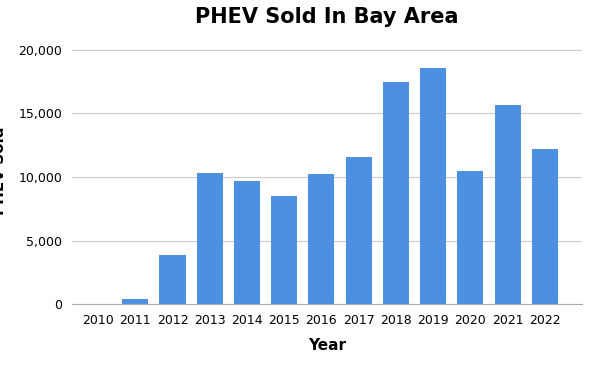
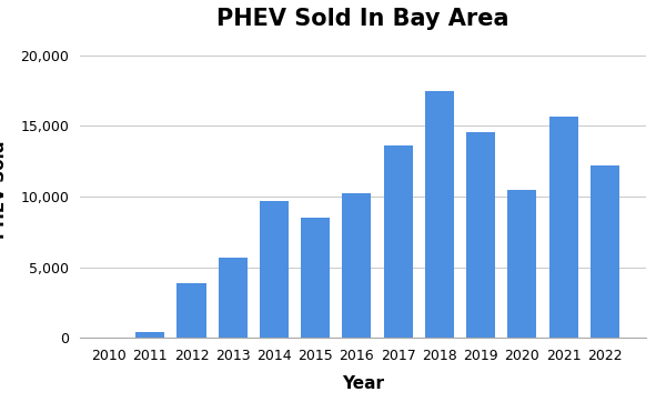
2013: 10,300 -> 5,700
2017: 11,600 -> 13,600
2019: 18,600 -> 14,600
